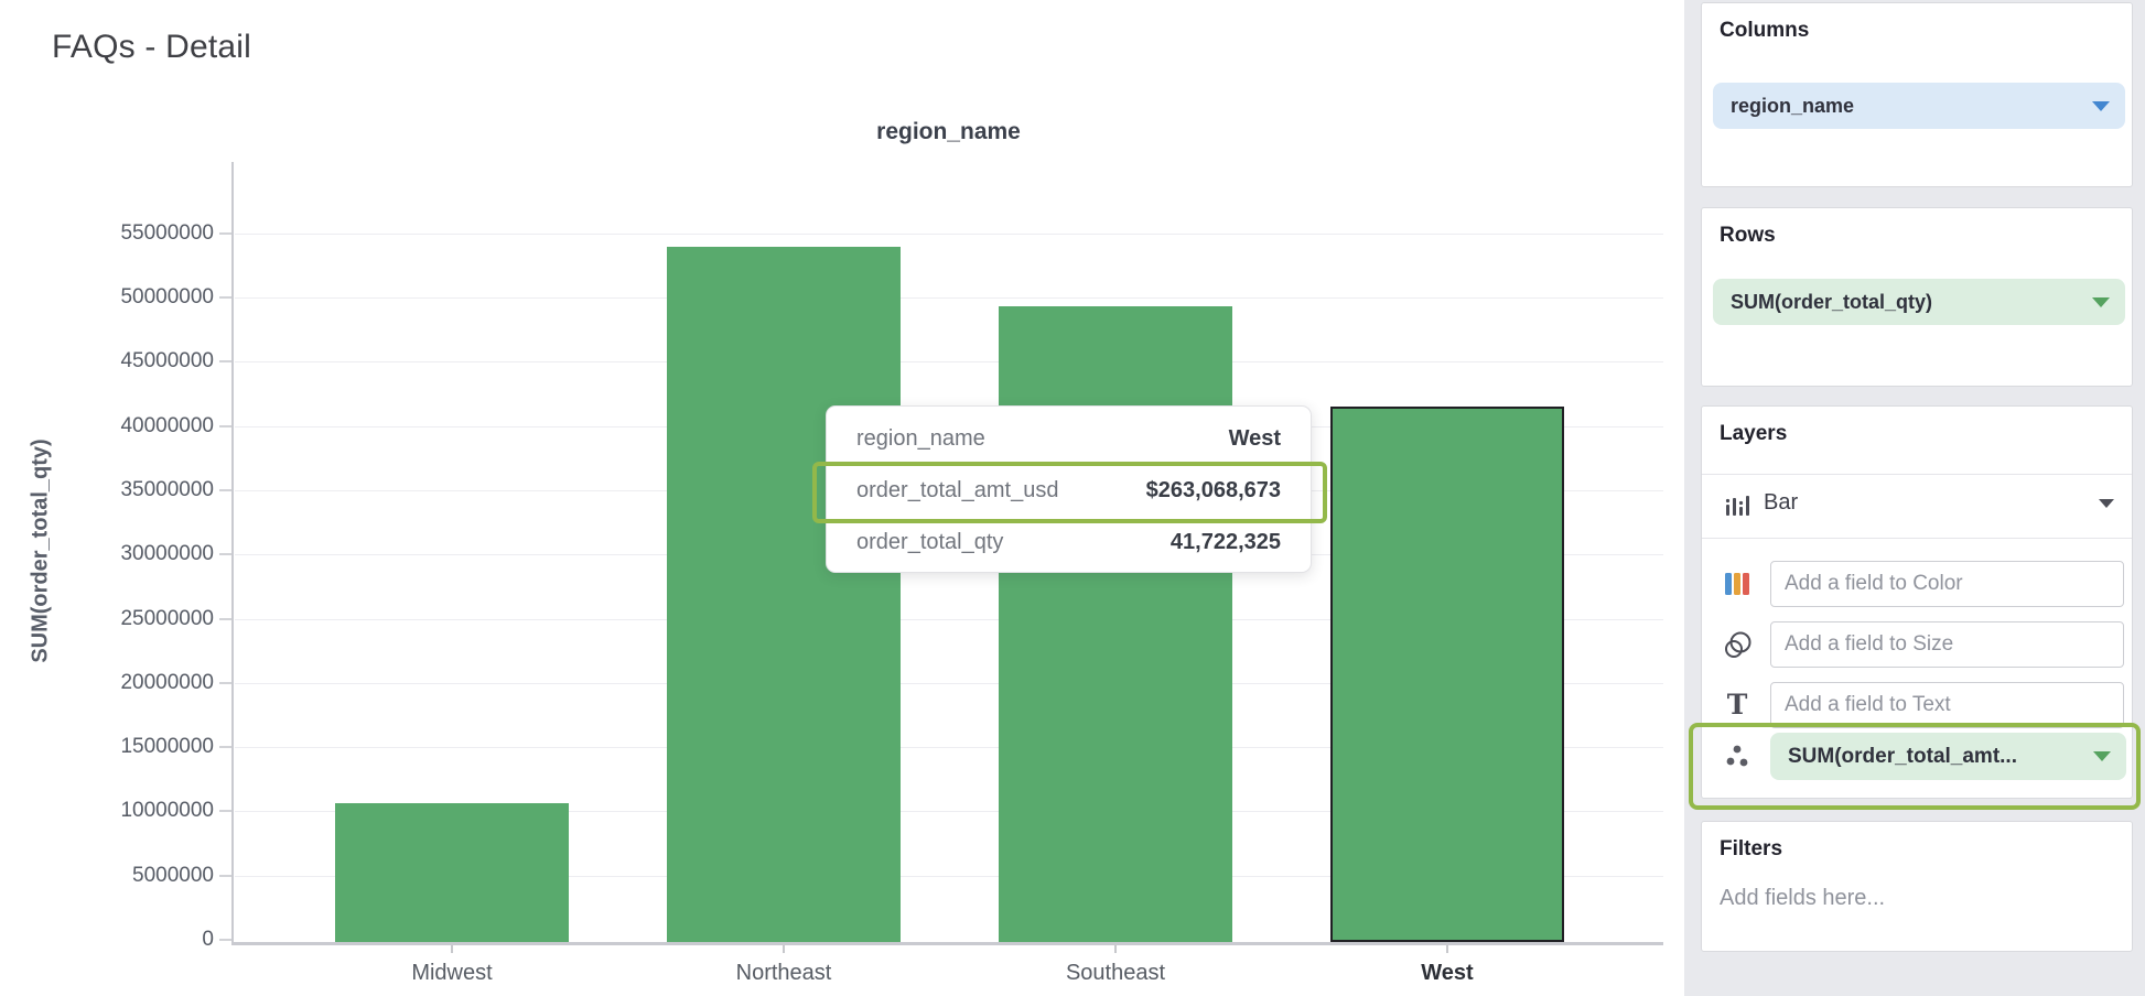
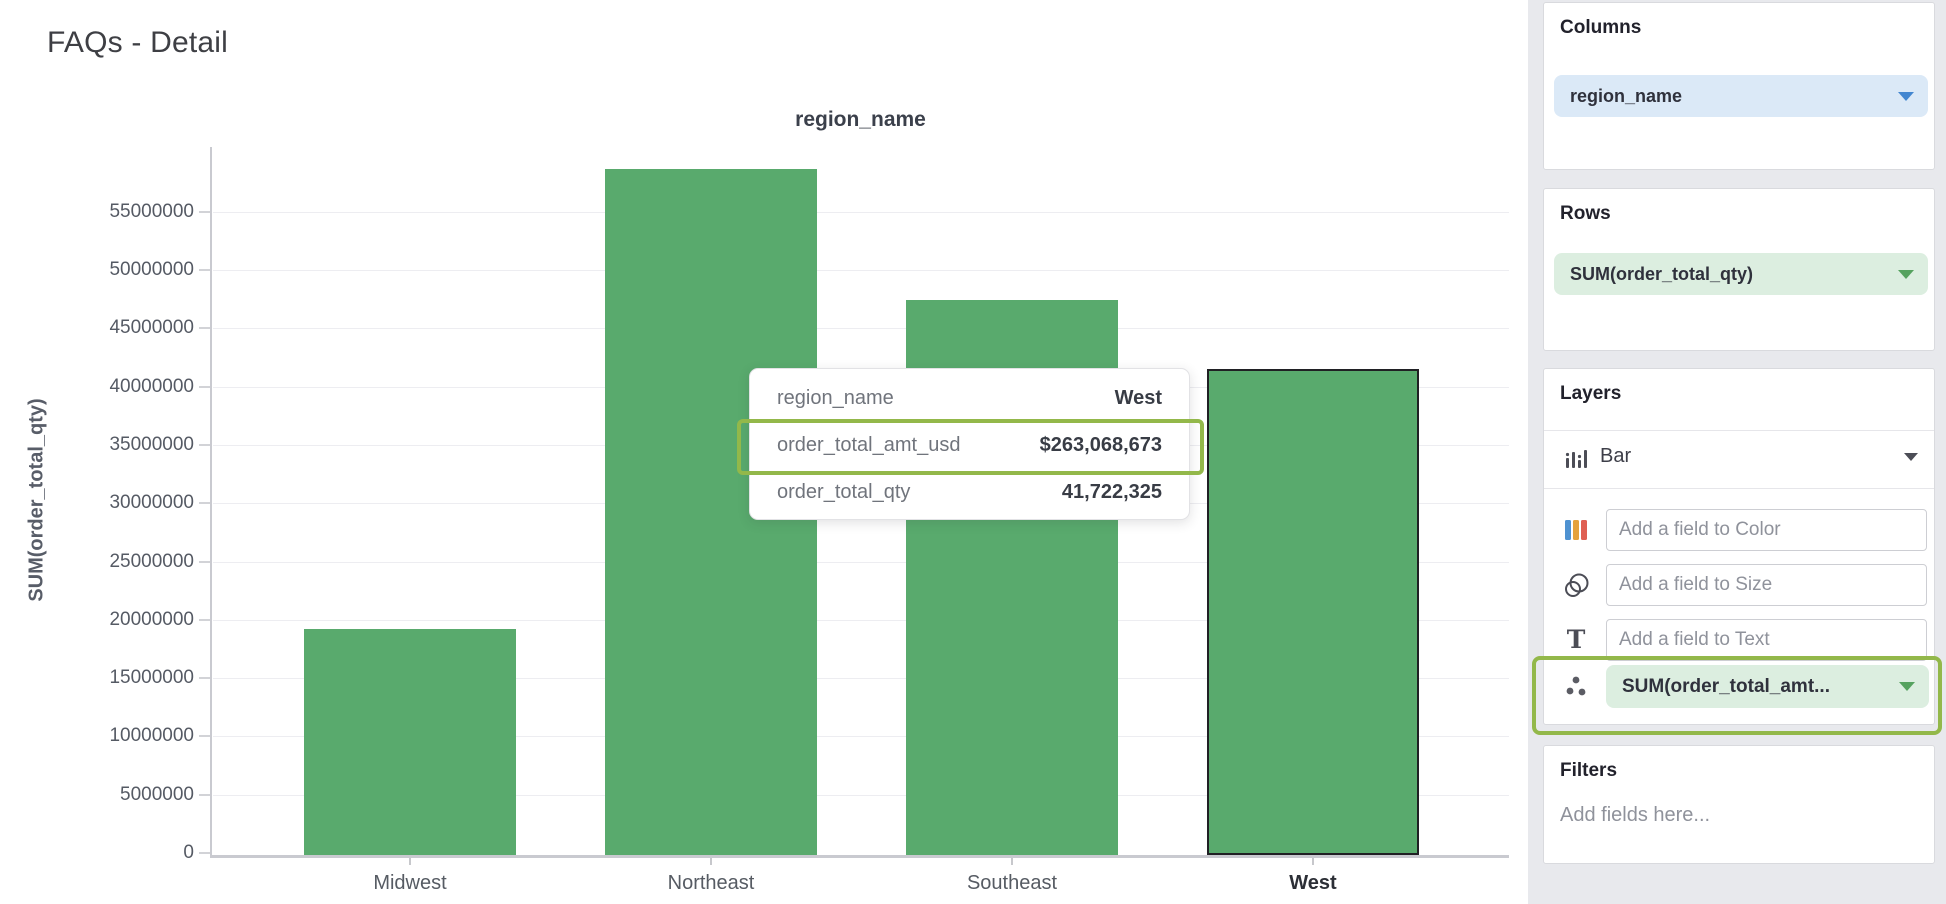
Midwest: 10800000 -> 19400000
Northeast: 54100000 -> 58800000
Southeast: 49500000 -> 47600000
